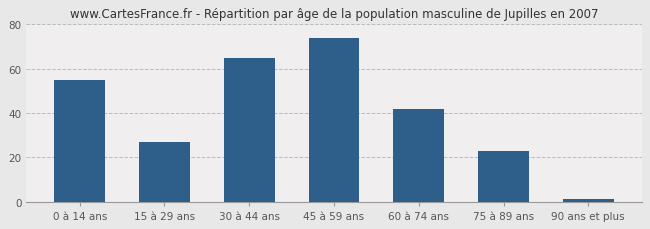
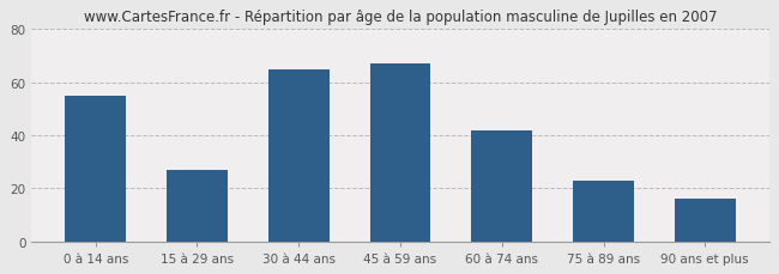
45 à 59 ans: 74 -> 67
90 ans et plus: 1 -> 16
